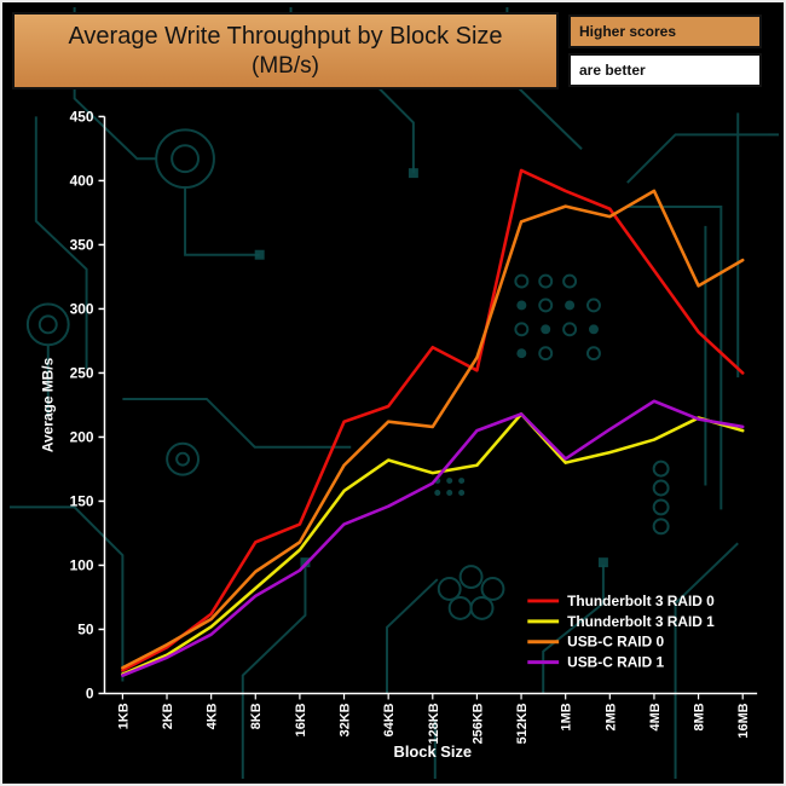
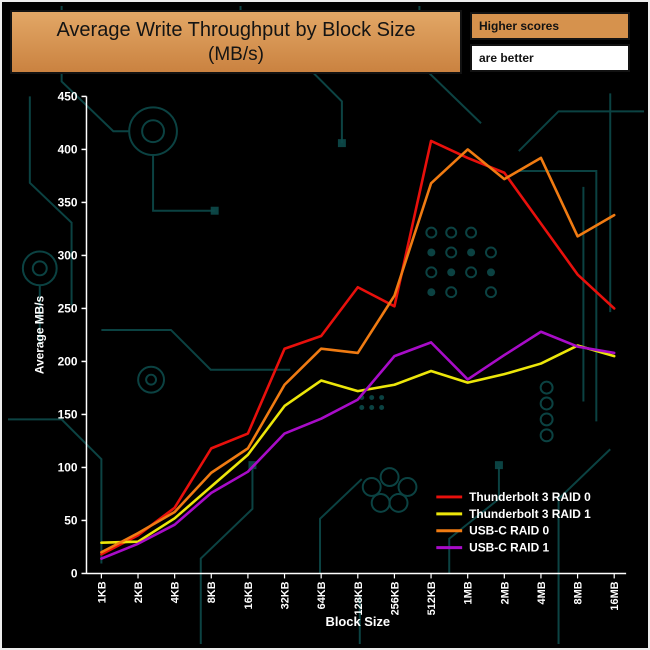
Thunderbolt 3 RAID 1/1KB: 15 -> 29
Thunderbolt 3 RAID 1/512KB: 218 -> 191
USB-C RAID 0/1MB: 380 -> 400
